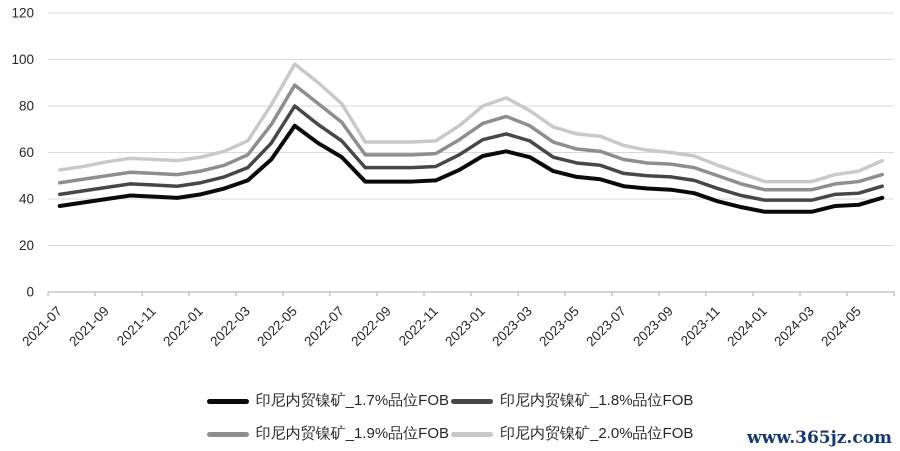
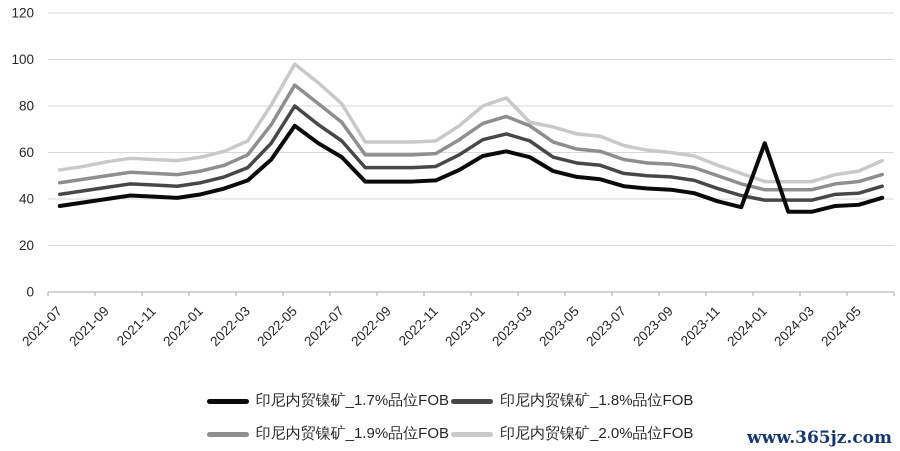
印尼内贸镍矿_2.0%品位FOB/2023-03: 78 -> 73
印尼内贸镍矿_1.7%品位FOB/2024-01: 34 -> 64
